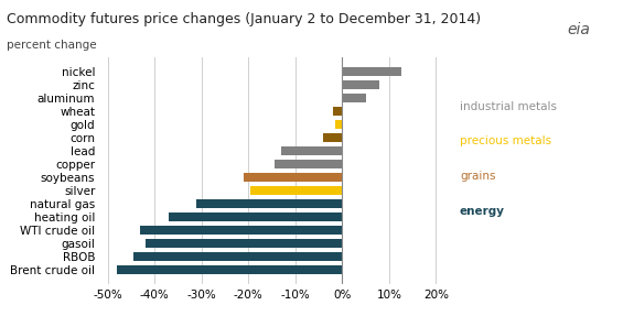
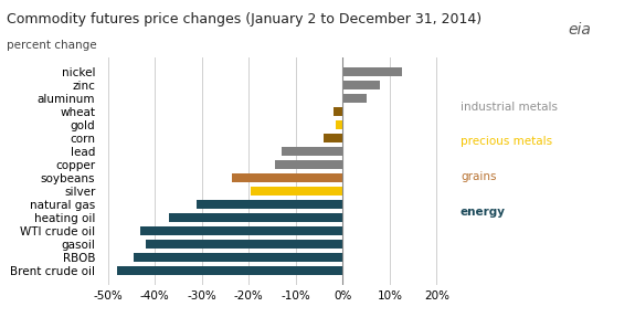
soybeans: -21.0% -> -23.5%
